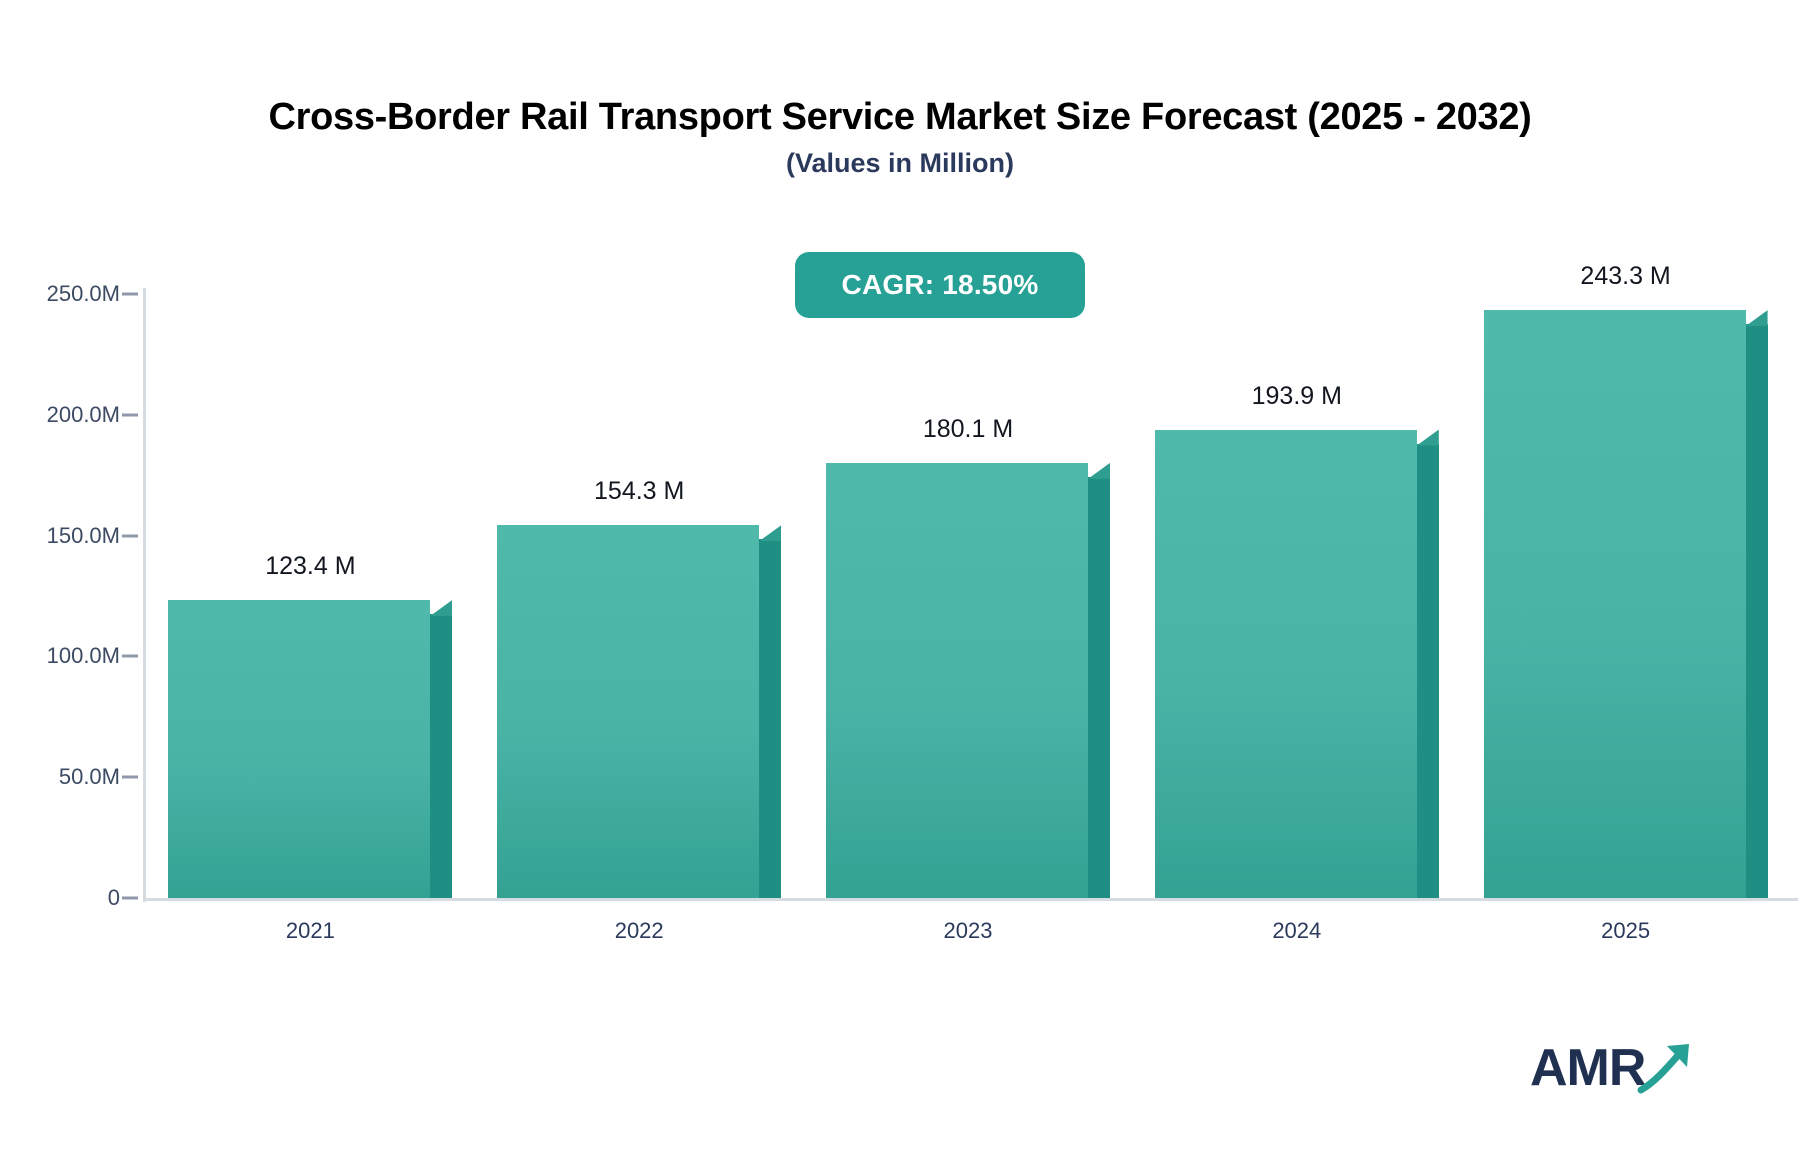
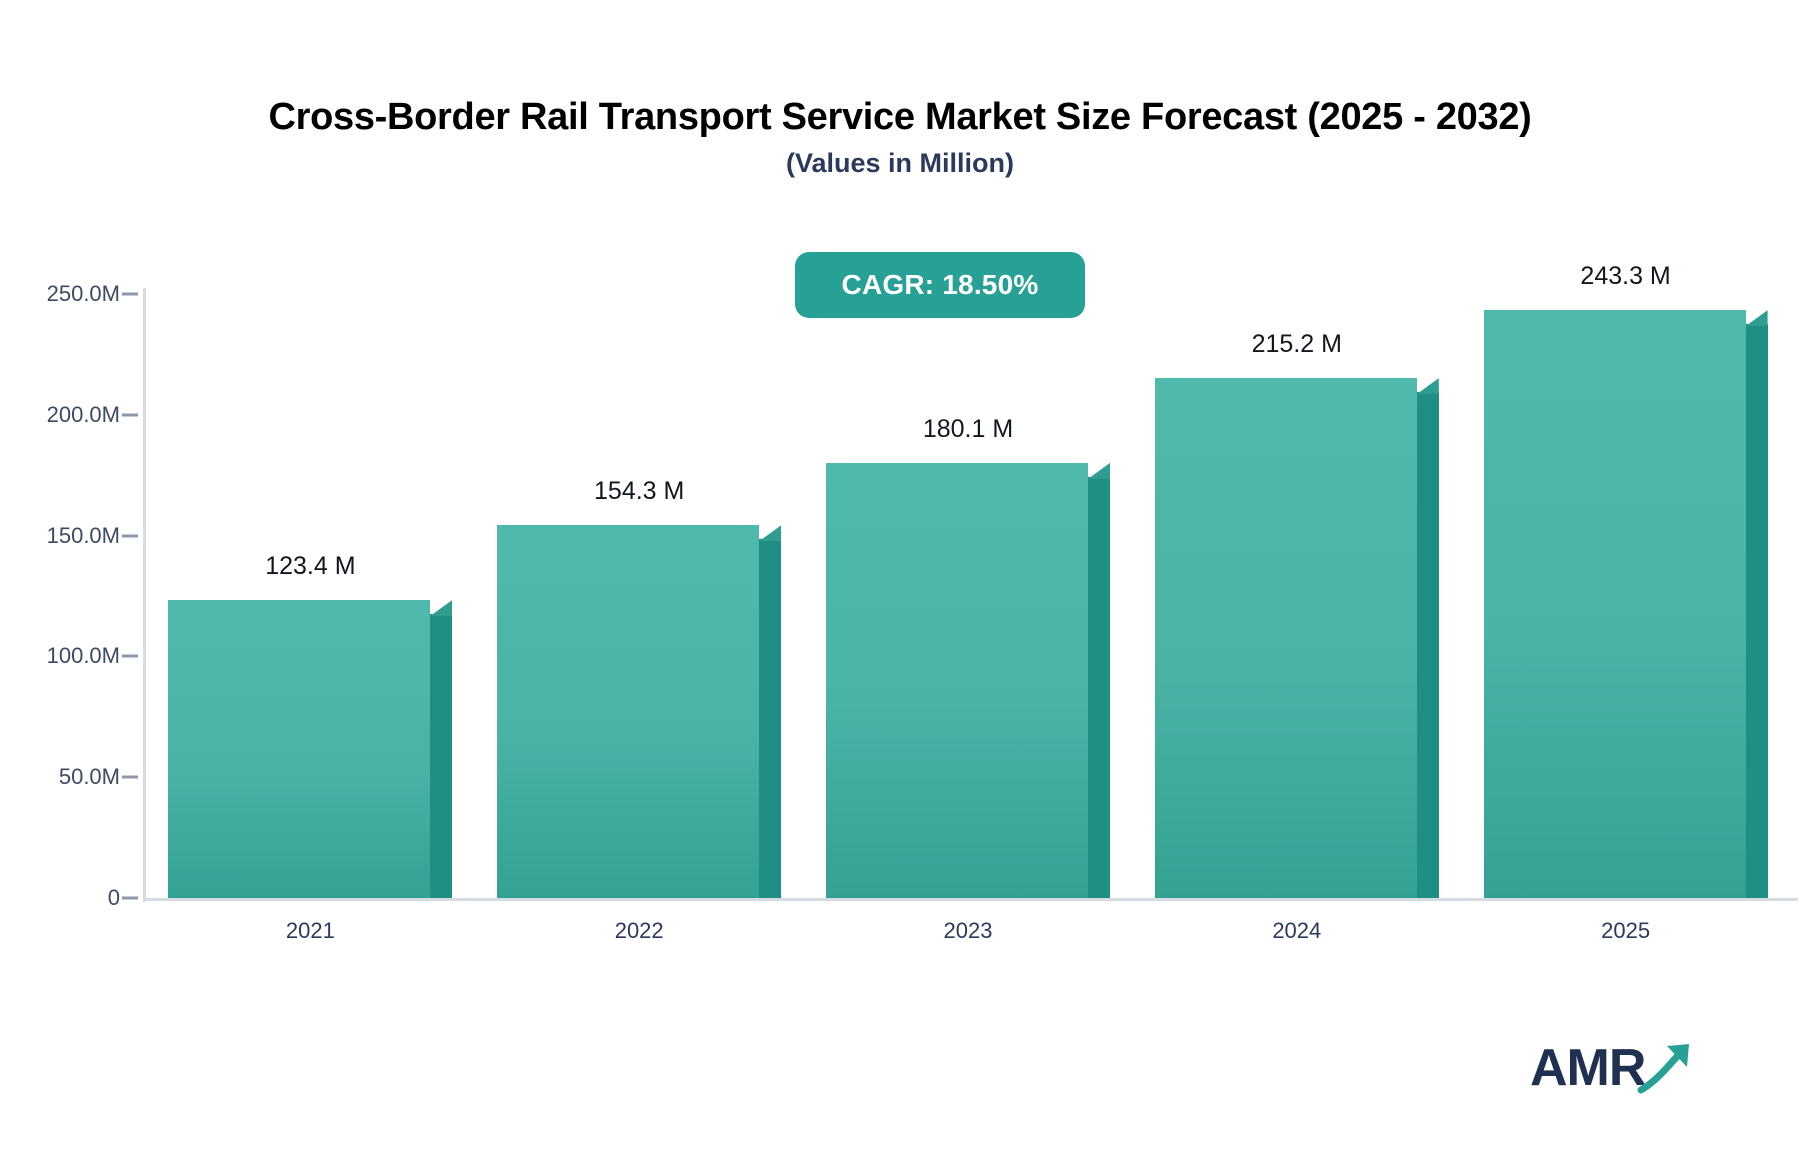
2024: 193.9 -> 215.2
